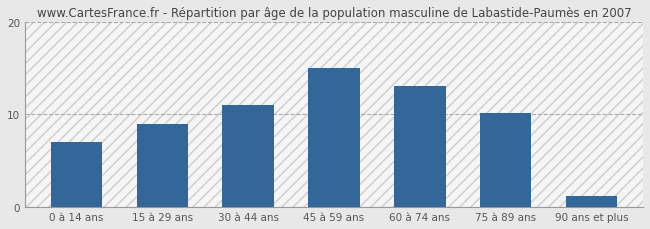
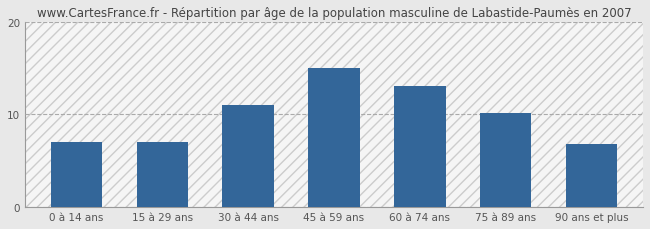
15 à 29 ans: 9.0 -> 7.0
90 ans et plus: 1.2 -> 6.8
